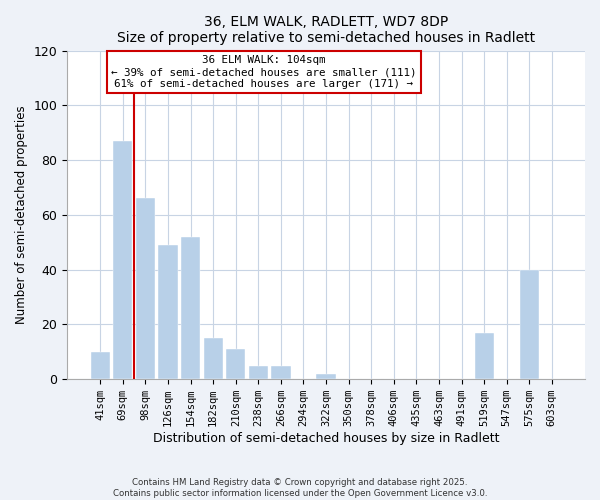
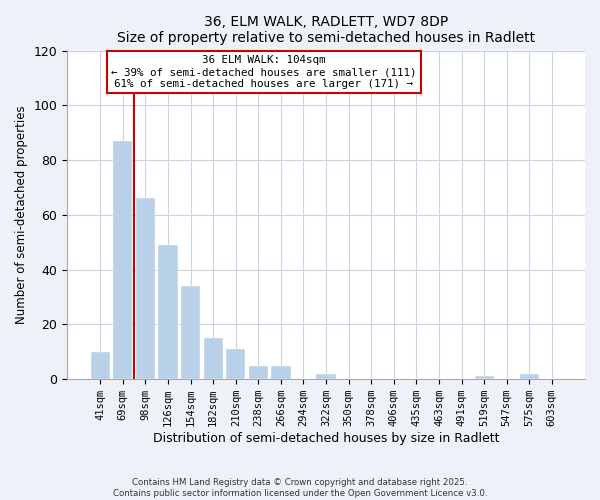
154sqm: 52 -> 34
519sqm: 17 -> 1
575sqm: 40 -> 2
